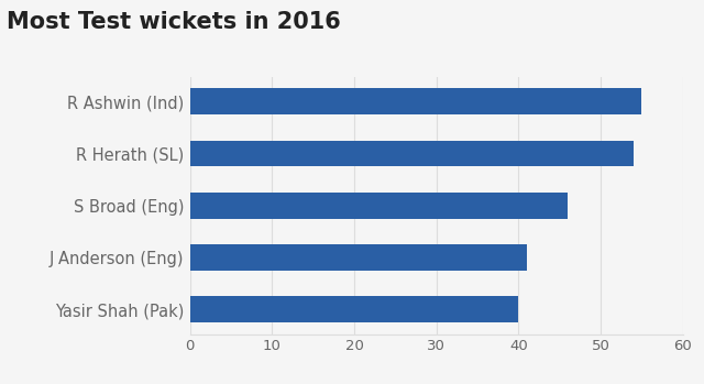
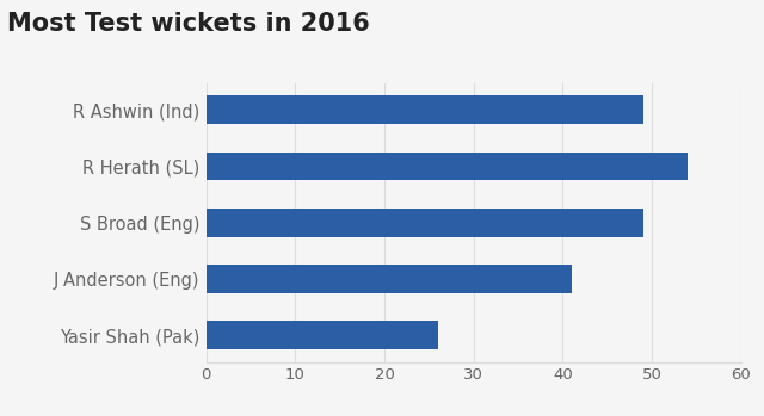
R Ashwin (Ind): 55 -> 49
S Broad (Eng): 46 -> 49
Yasir Shah (Pak): 40 -> 26
